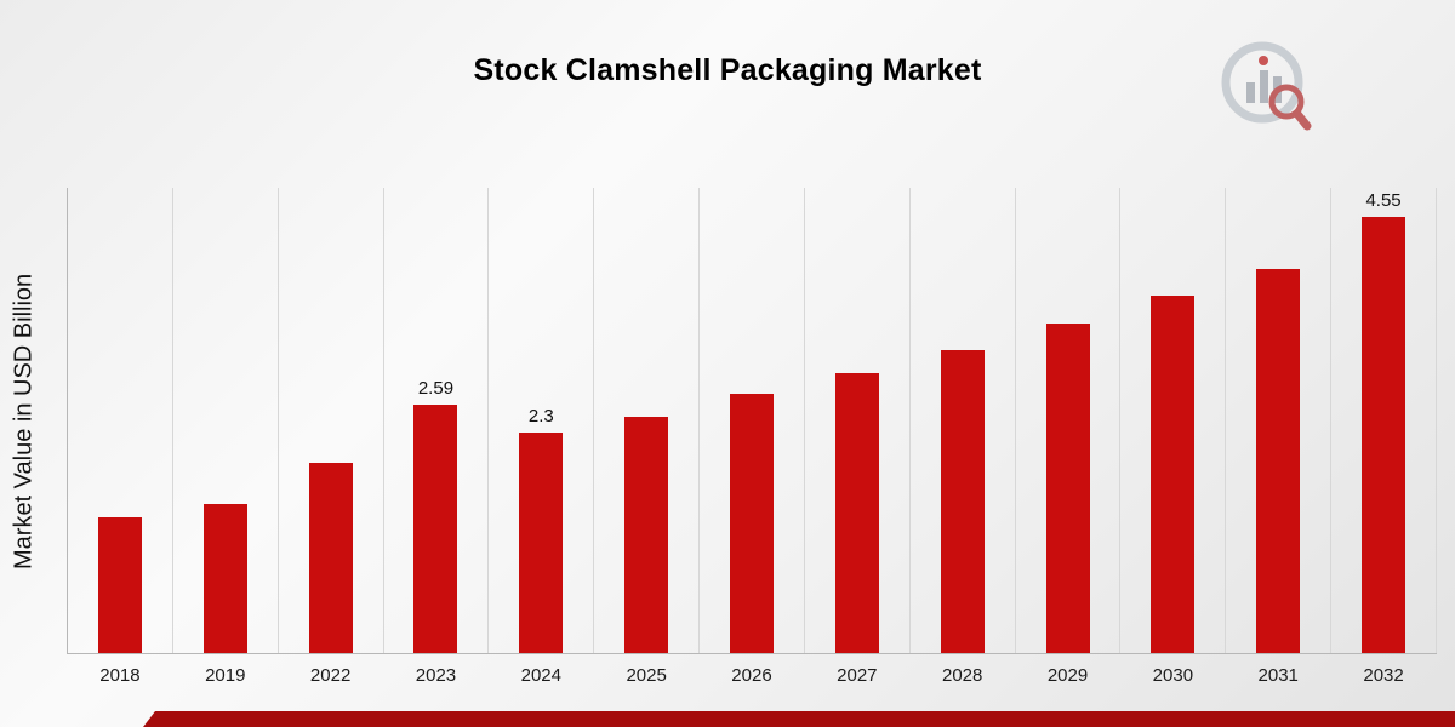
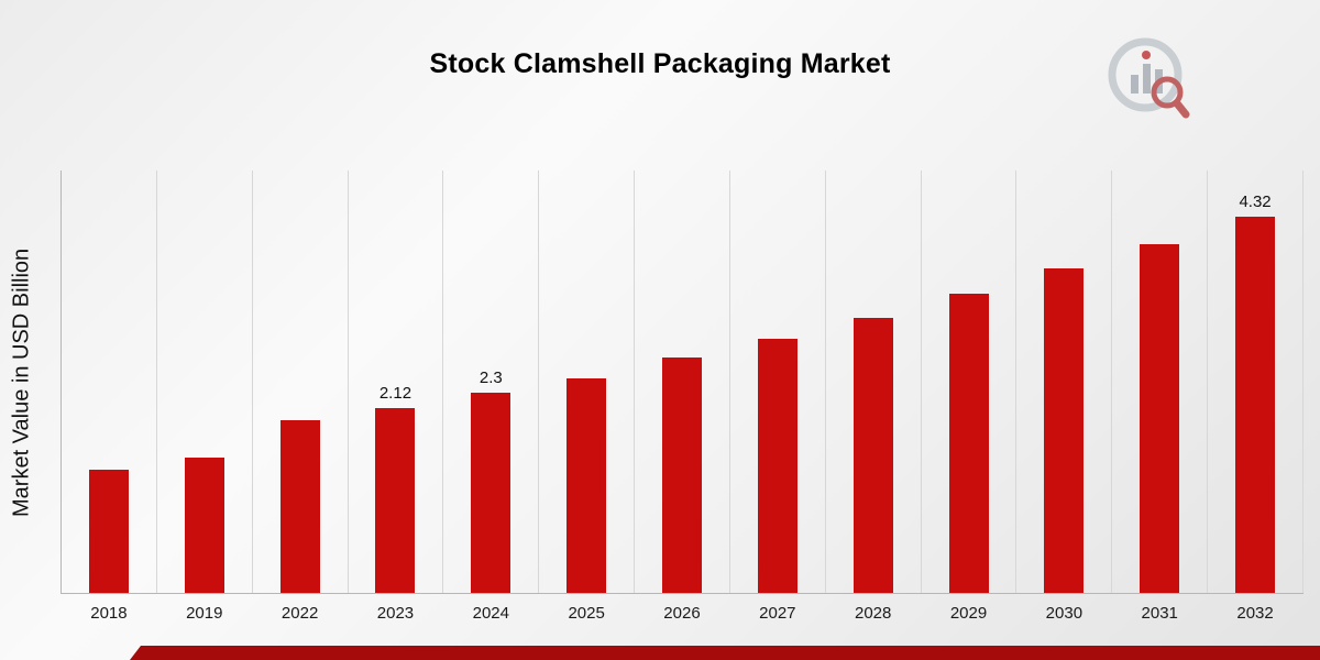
2023: 2.59 -> 2.12
2032: 4.55 -> 4.32
